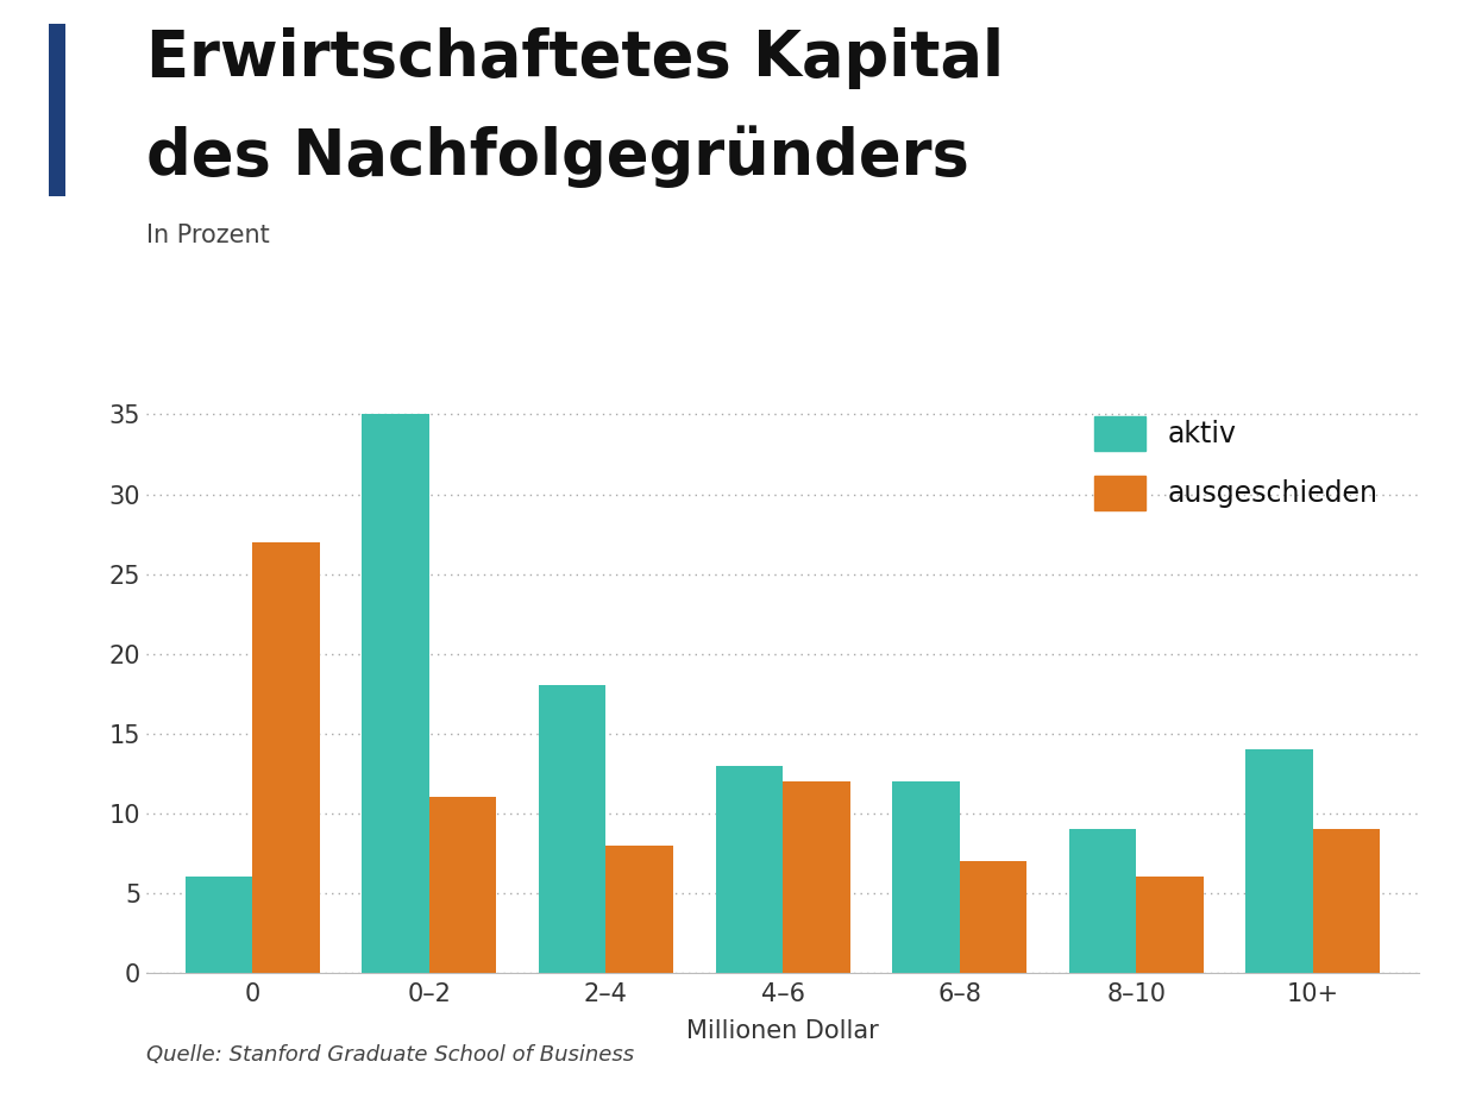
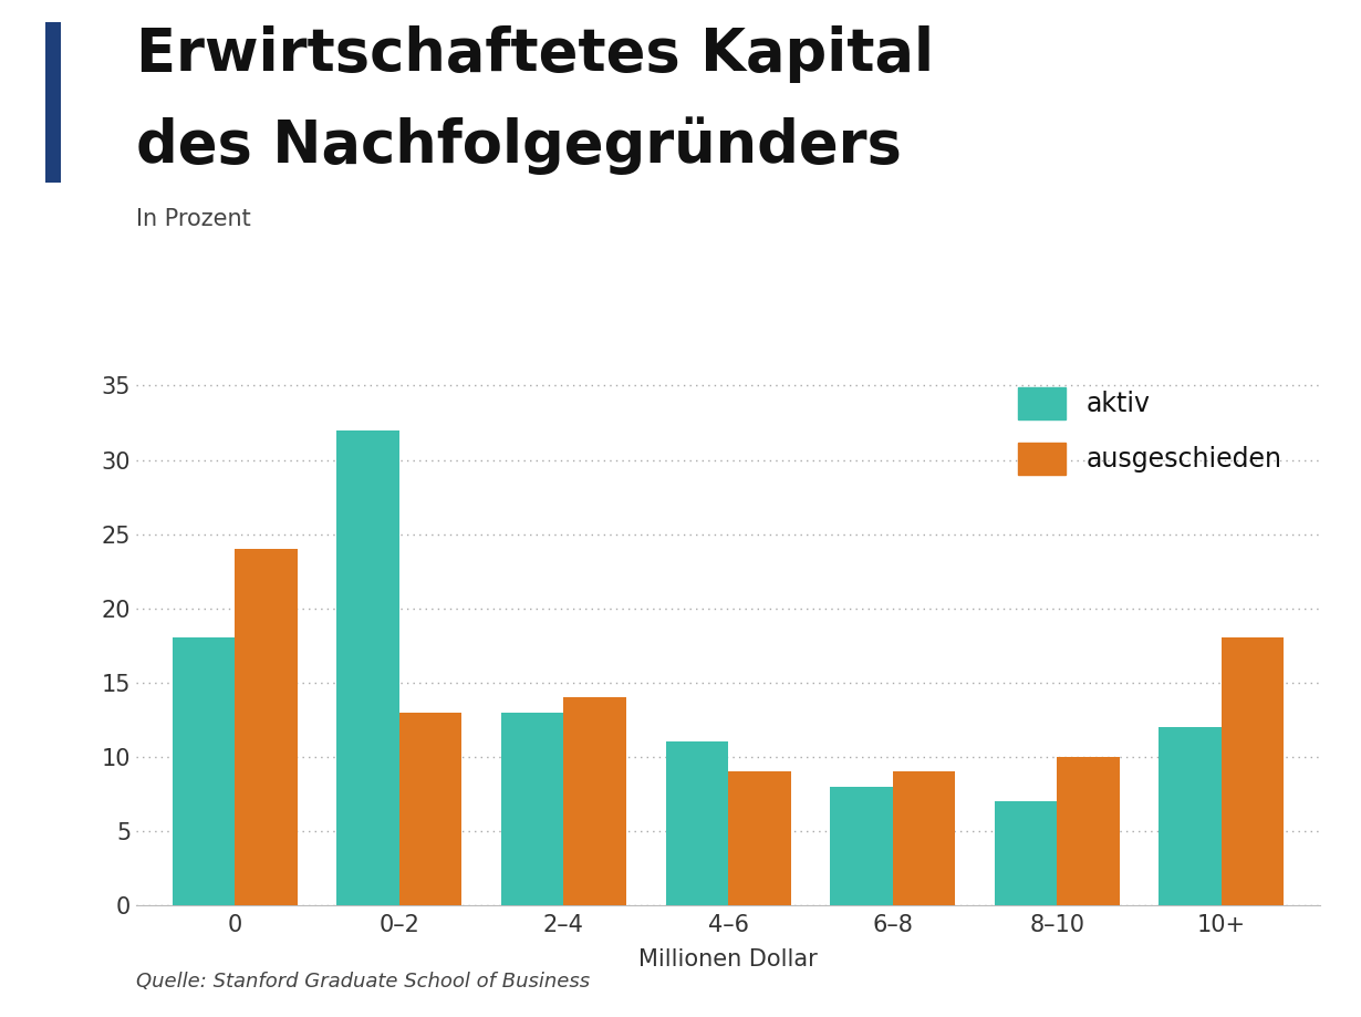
aktiv/0: 6 -> 18
ausgeschieden/0: 27 -> 24
aktiv/0–2: 35 -> 32
ausgeschieden/0–2: 11 -> 13
aktiv/2–4: 18 -> 13
ausgeschieden/2–4: 8 -> 14
aktiv/4–6: 13 -> 11
ausgeschieden/4–6: 12 -> 9
aktiv/6–8: 12 -> 8
ausgeschieden/6–8: 7 -> 9
aktiv/8–10: 9 -> 7
ausgeschieden/8–10: 6 -> 10
aktiv/10+: 14 -> 12
ausgeschieden/10+: 9 -> 18
